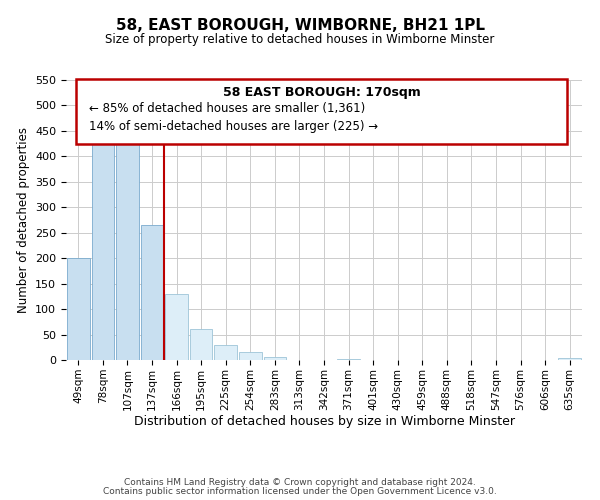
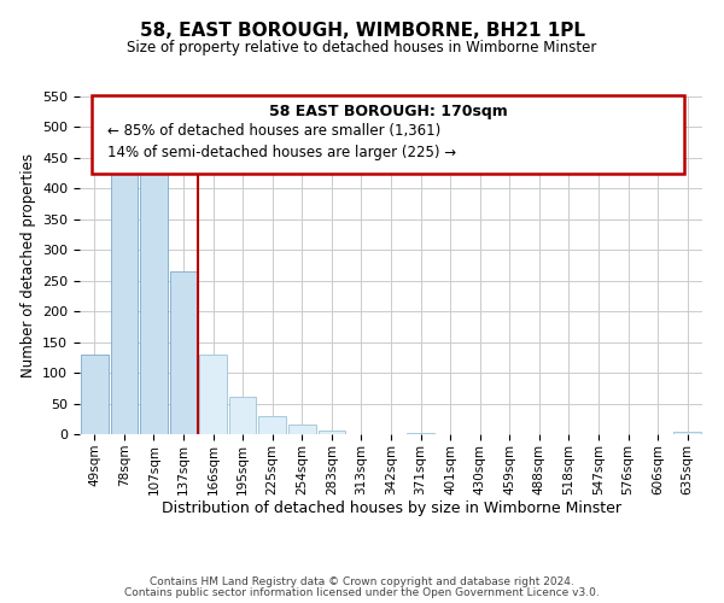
49sqm: 200 -> 130
